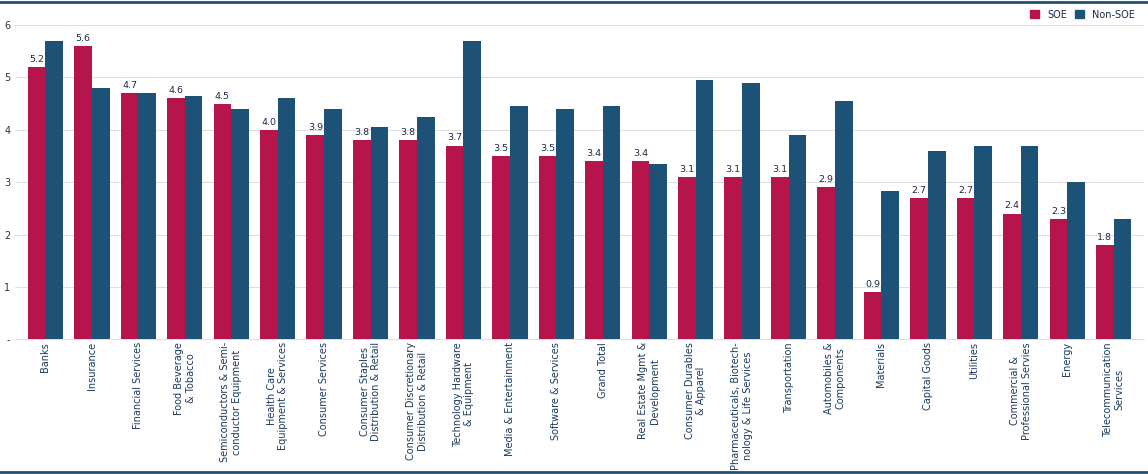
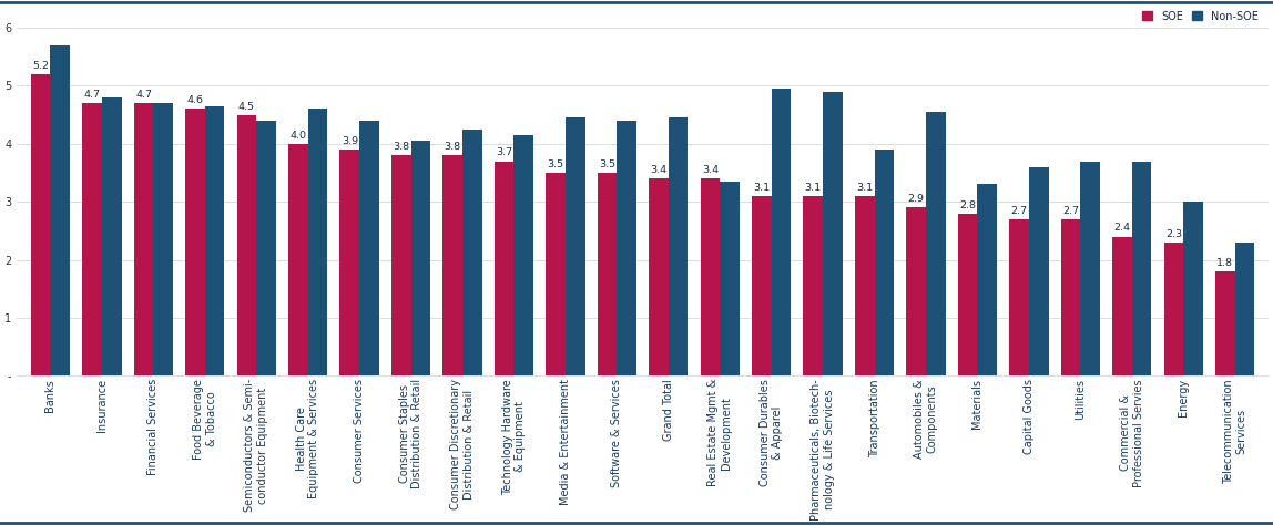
SOE/Insurance: 5.6 -> 4.7
Non-SOE/Technology Hardware & Equipment: 5.70 -> 4.15
SOE/Materials: 0.9 -> 2.8
Non-SOE/Materials: 2.84 -> 3.30
